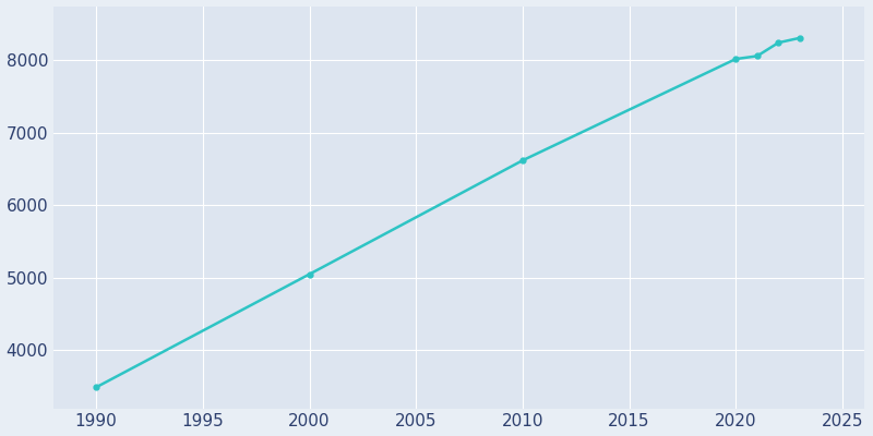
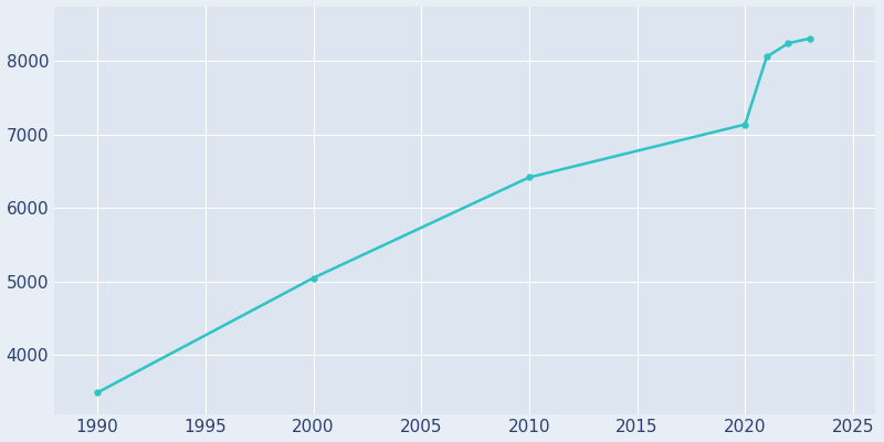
2010: 6620 -> 6420
2020: 8020 -> 7140
